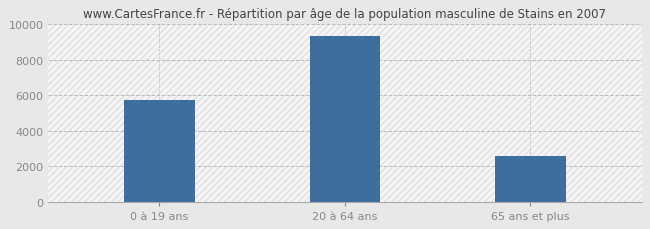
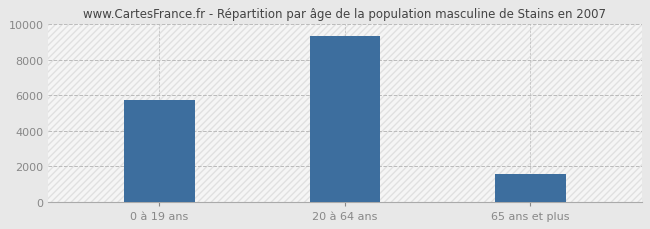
65 ans et plus: 2600 -> 1600
